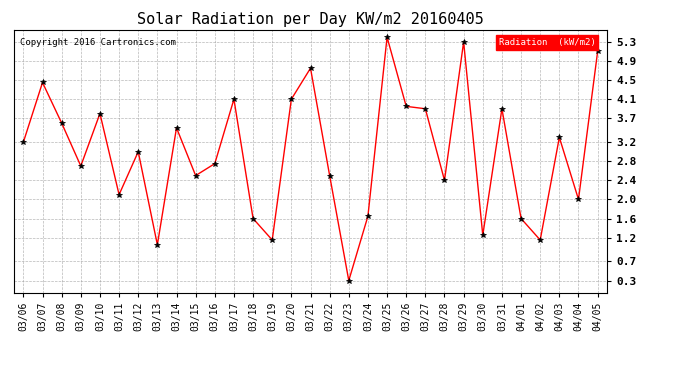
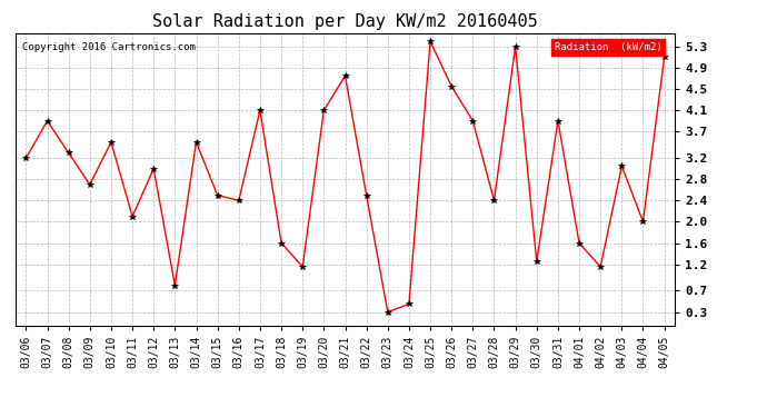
03/07: 4.45 -> 3.90
03/08: 3.60 -> 3.30
03/10: 3.80 -> 3.50
03/13: 1.05 -> 0.80
03/16: 2.75 -> 2.40
03/24: 1.65 -> 0.45
03/26: 3.95 -> 4.55
04/03: 3.30 -> 3.05
